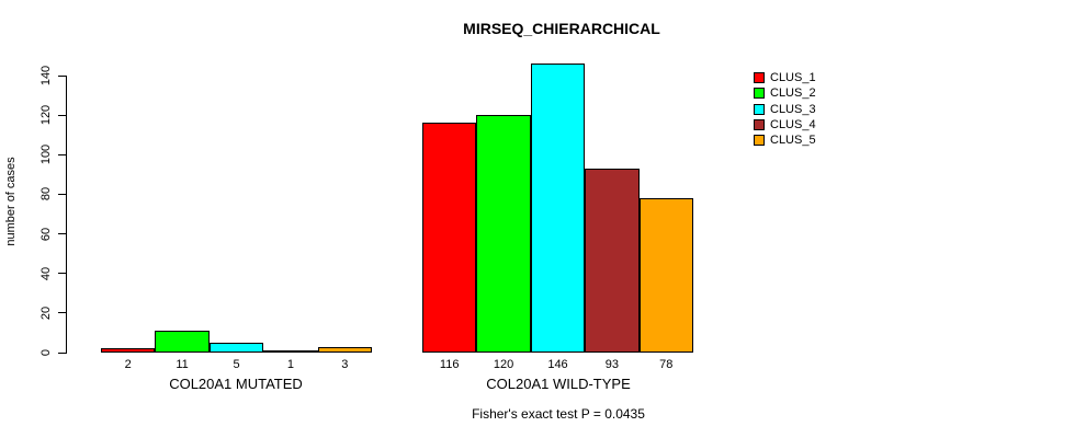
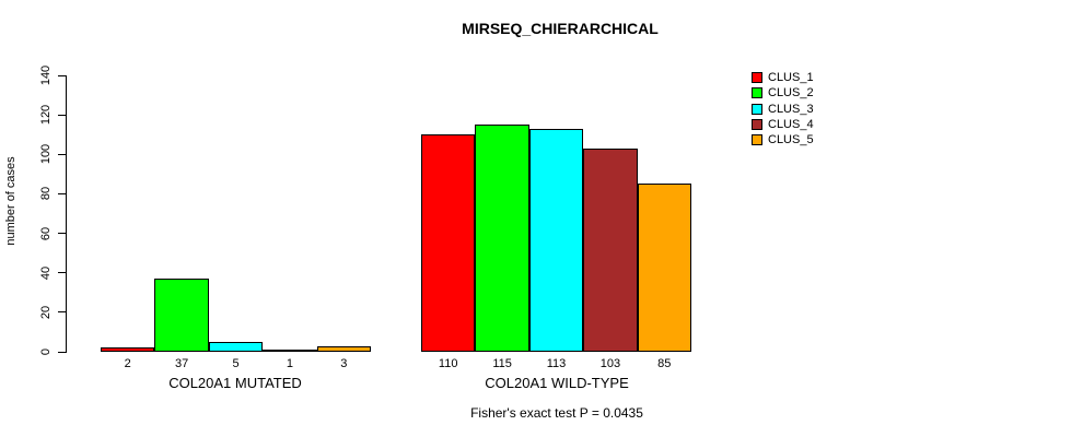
CLUS_2/COL20A1 MUTATED: 11 -> 37
CLUS_1/COL20A1 WILD-TYPE: 116 -> 110
CLUS_2/COL20A1 WILD-TYPE: 120 -> 115
CLUS_3/COL20A1 WILD-TYPE: 146 -> 113
CLUS_4/COL20A1 WILD-TYPE: 93 -> 103
CLUS_5/COL20A1 WILD-TYPE: 78 -> 85
